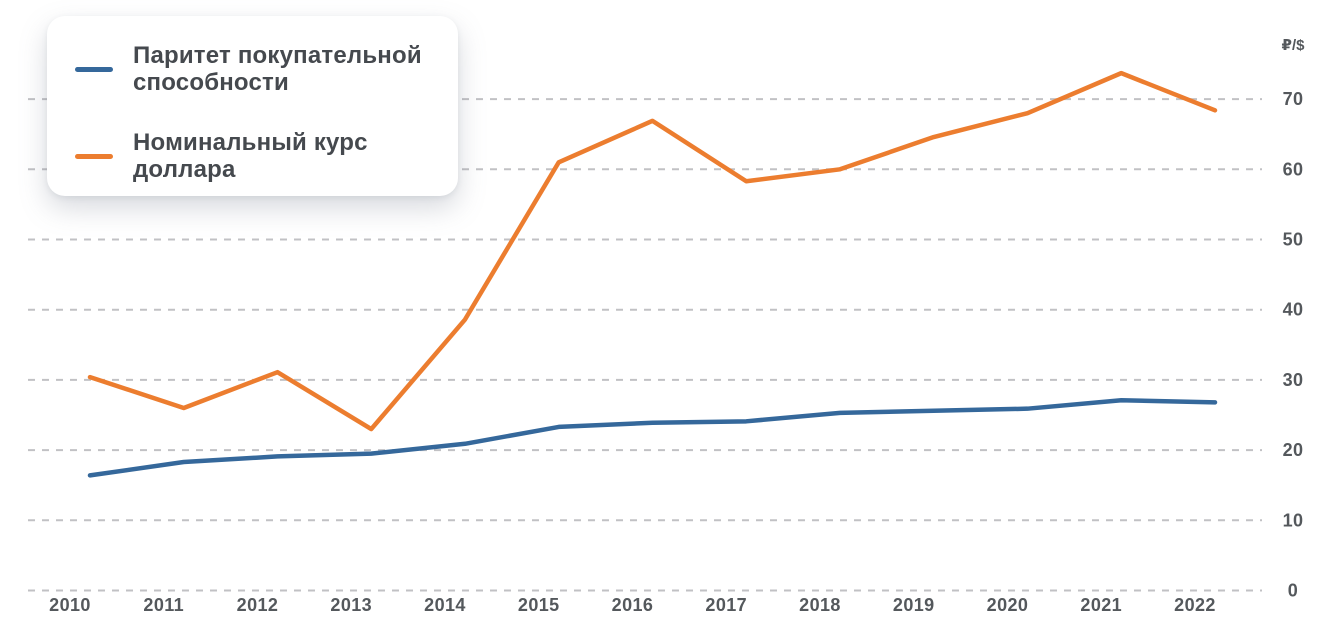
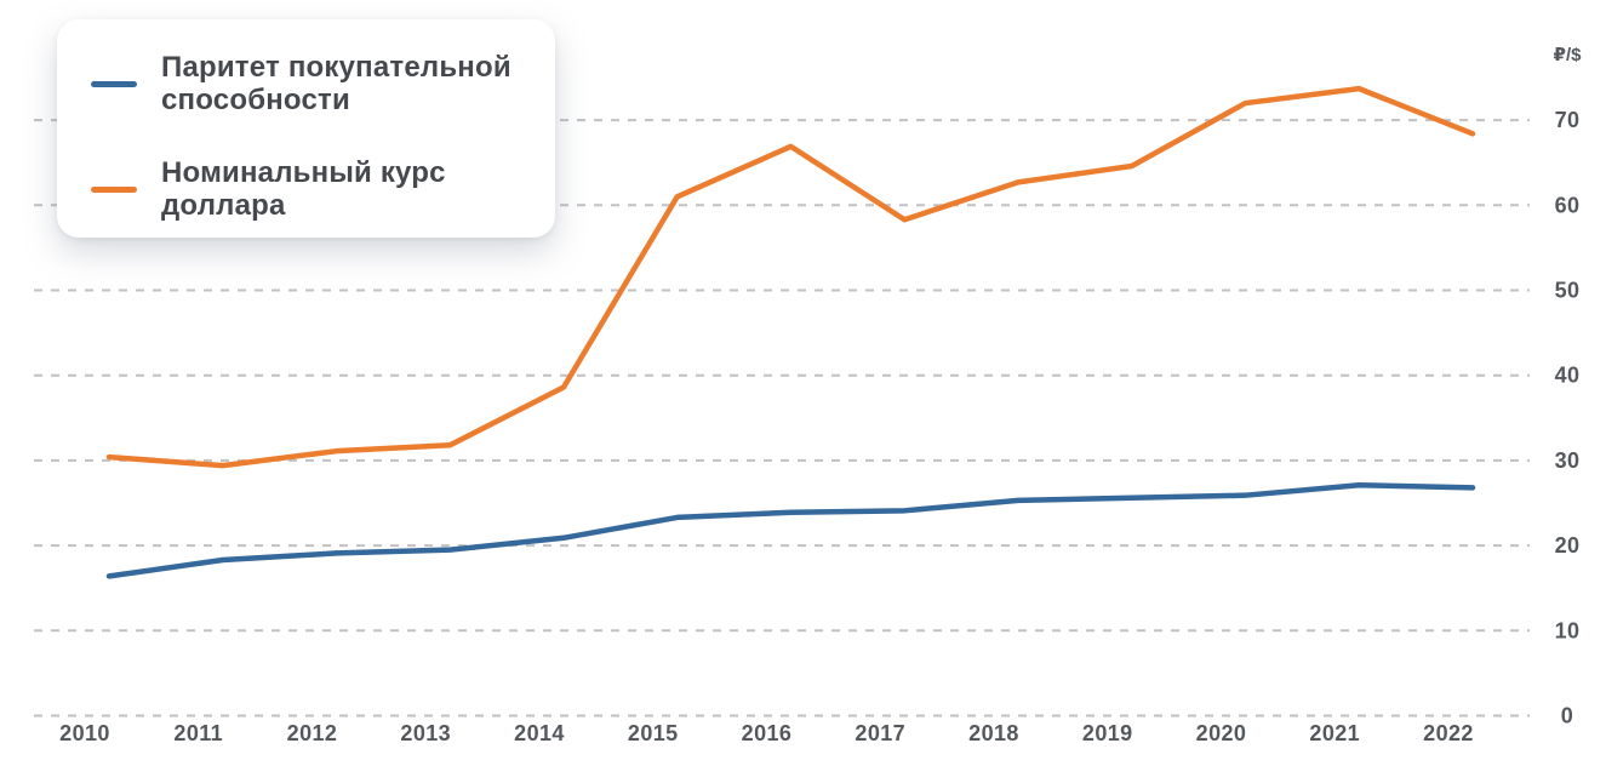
Номинальный курс доллара/2011: 26 -> 29
Номинальный курс доллара/2013: 23 -> 32
Номинальный курс доллара/2018: 60 -> 63
Номинальный курс доллара/2020: 68 -> 72
